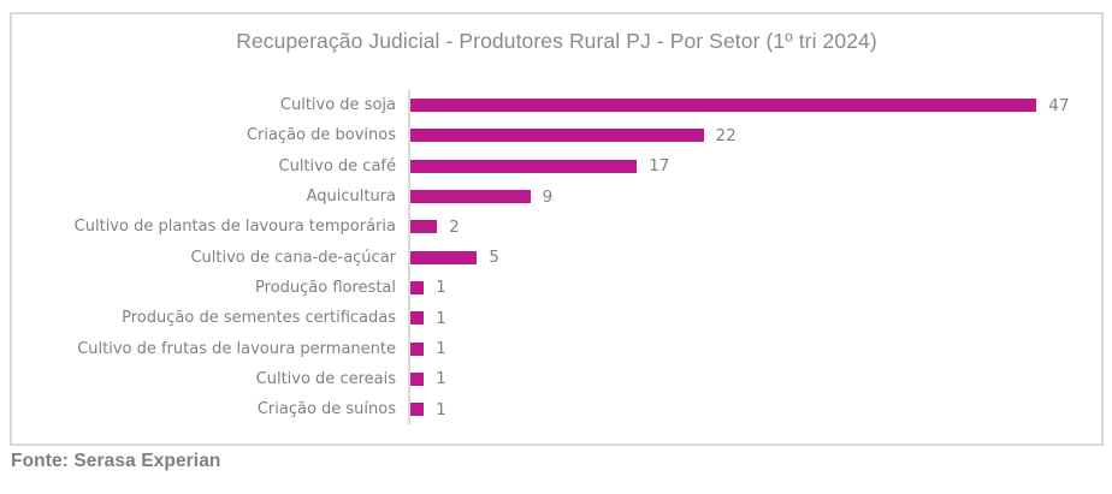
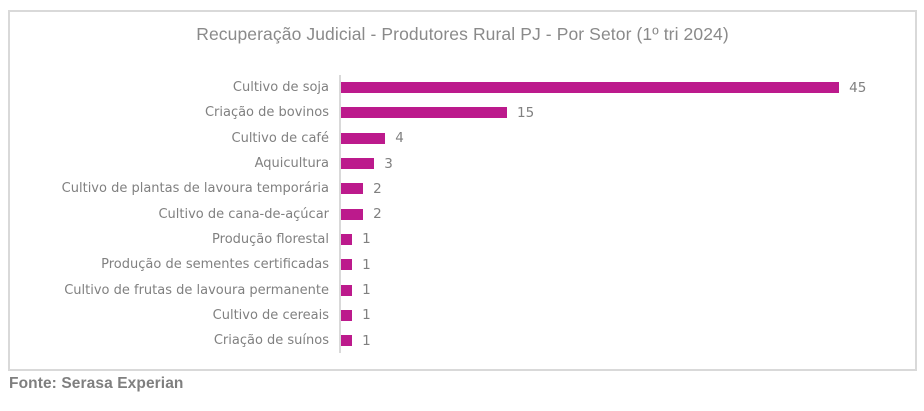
Cultivo de soja: 47 -> 45
Criação de bovinos: 22 -> 15
Cultivo de café: 17 -> 4
Aquicultura: 9 -> 3
Cultivo de cana-de-açúcar: 5 -> 2
